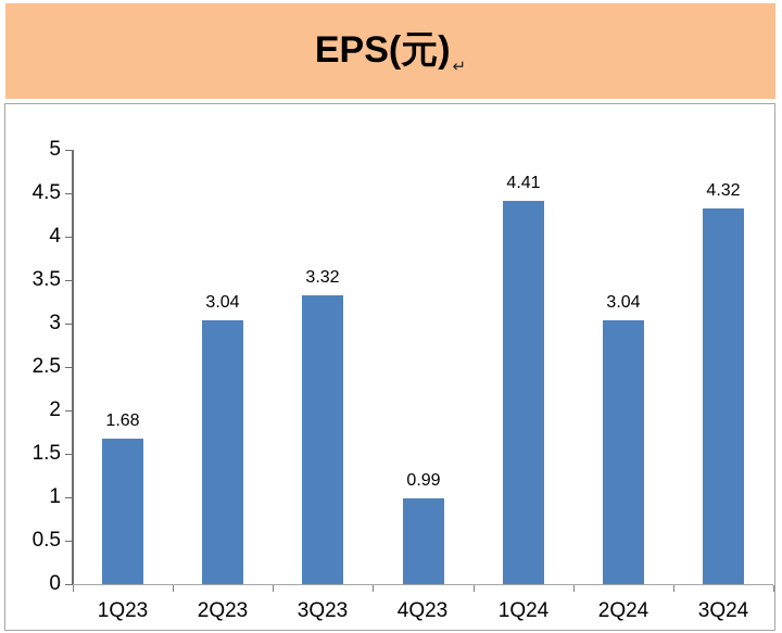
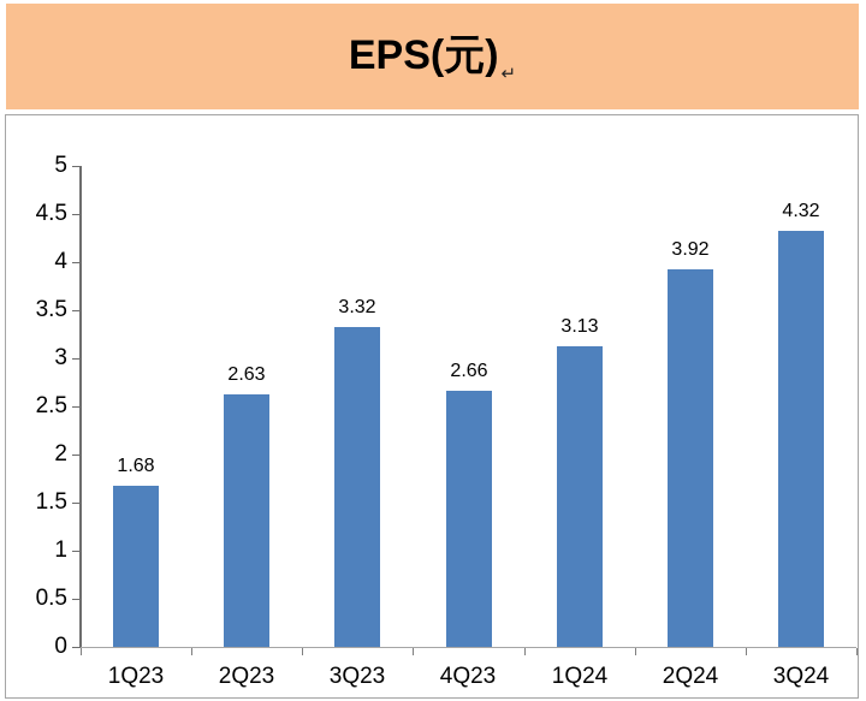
2Q23: 3.04 -> 2.63
4Q23: 0.99 -> 2.66
1Q24: 4.41 -> 3.13
2Q24: 3.04 -> 3.92
